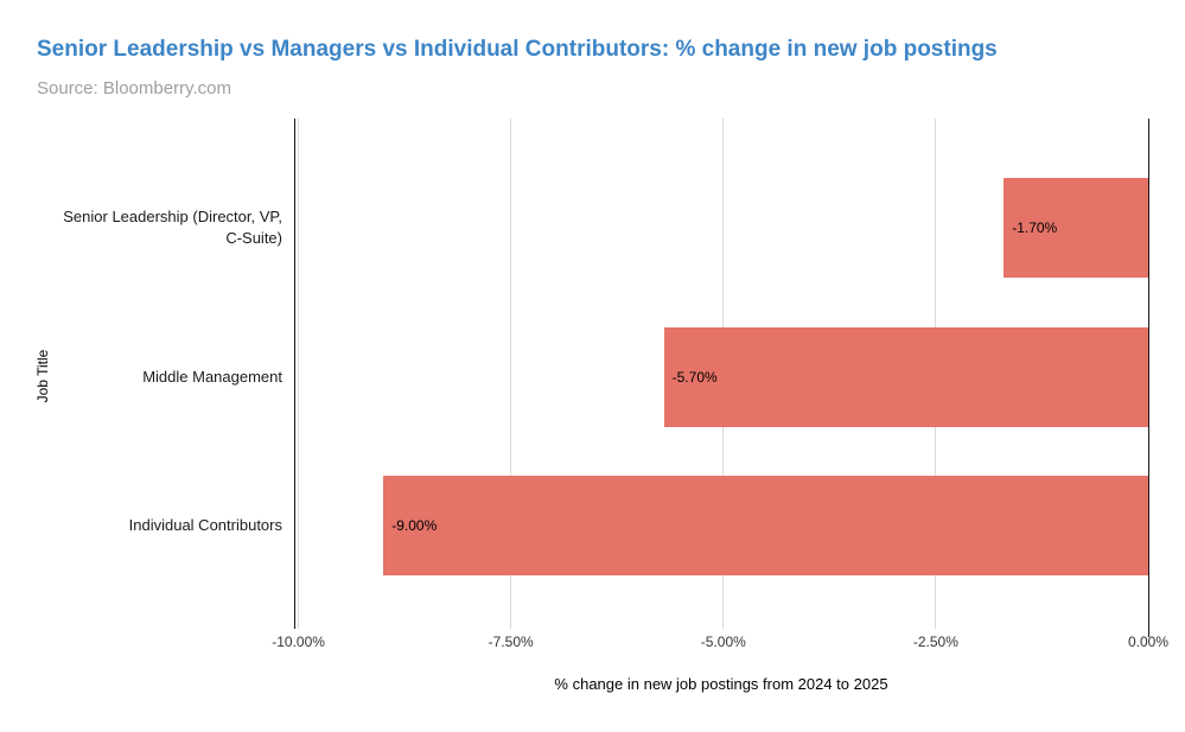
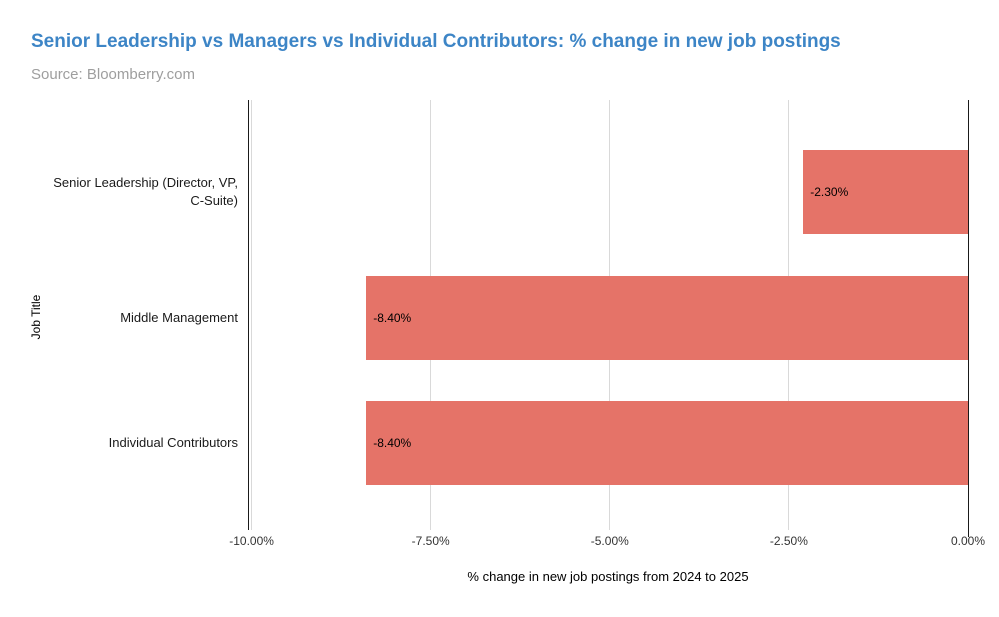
Senior Leadership (Director, VP, C-Suite): -1.70% -> -2.30%
Middle Management: -5.70% -> -8.40%
Individual Contributors: -9.00% -> -8.40%
